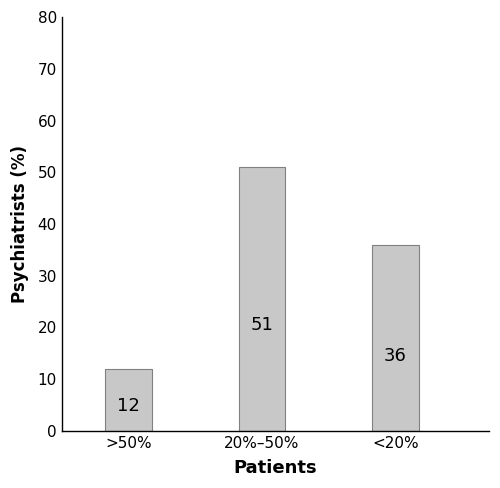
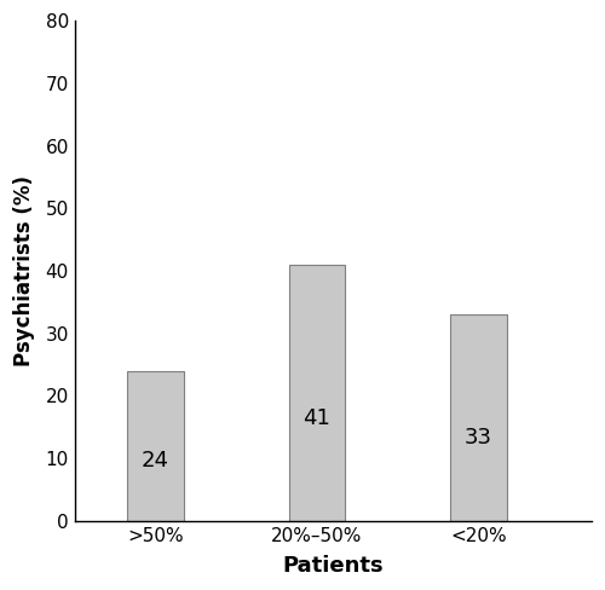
>50%: 12 -> 24
20%–50%: 51 -> 41
<20%: 36 -> 33
